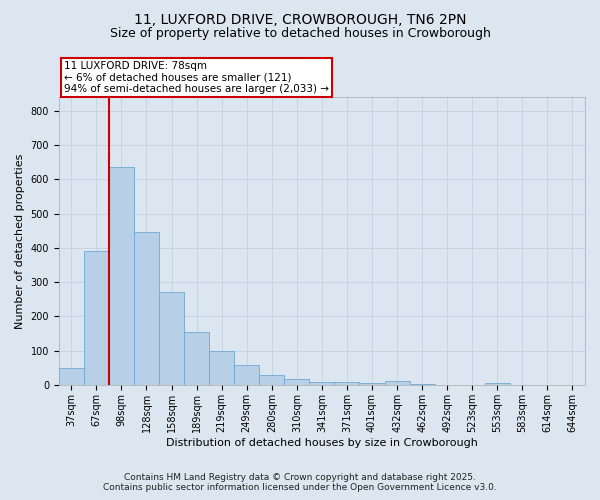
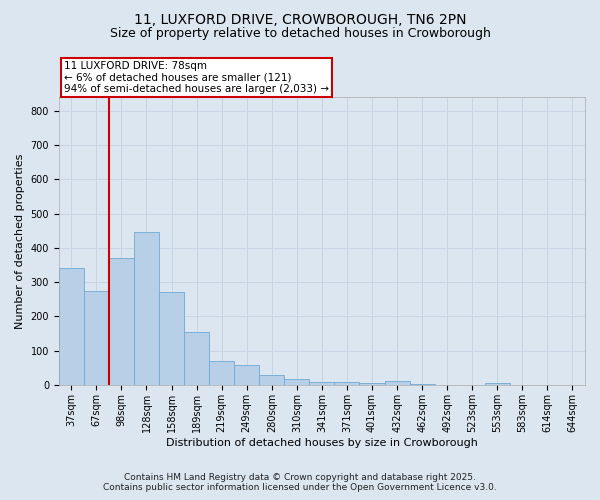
37sqm: 50 -> 340
67sqm: 390 -> 275
98sqm: 635 -> 370
219sqm: 100 -> 70
